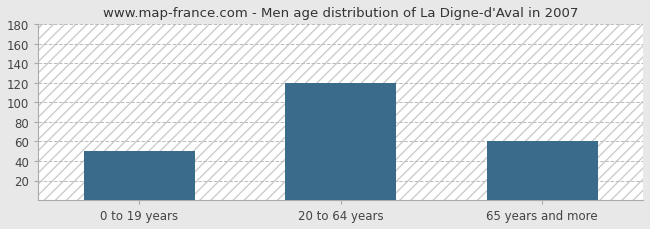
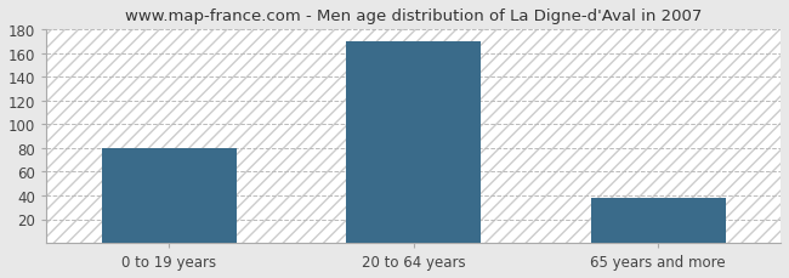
0 to 19 years: 50 -> 80
20 to 64 years: 120 -> 170
65 years and more: 60 -> 38
